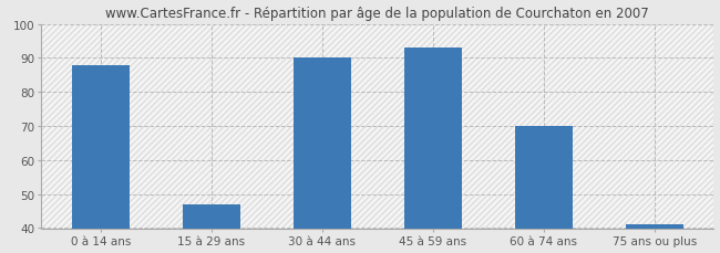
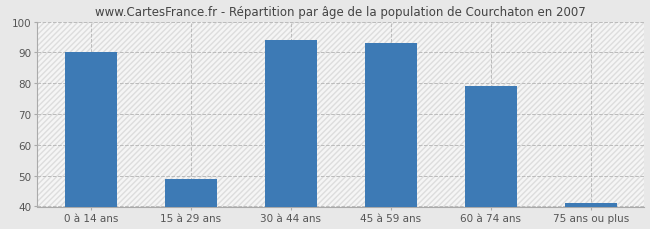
0 à 14 ans: 88 -> 90
15 à 29 ans: 47 -> 49
30 à 44 ans: 90 -> 94
60 à 74 ans: 70 -> 79
